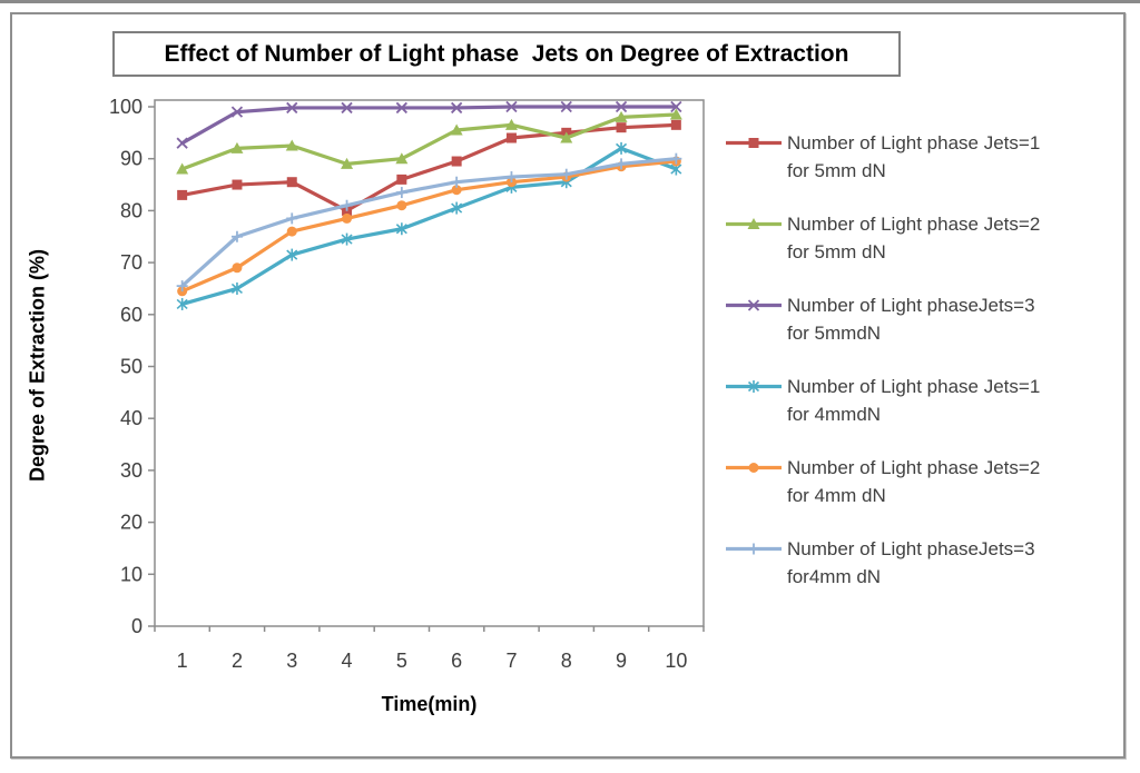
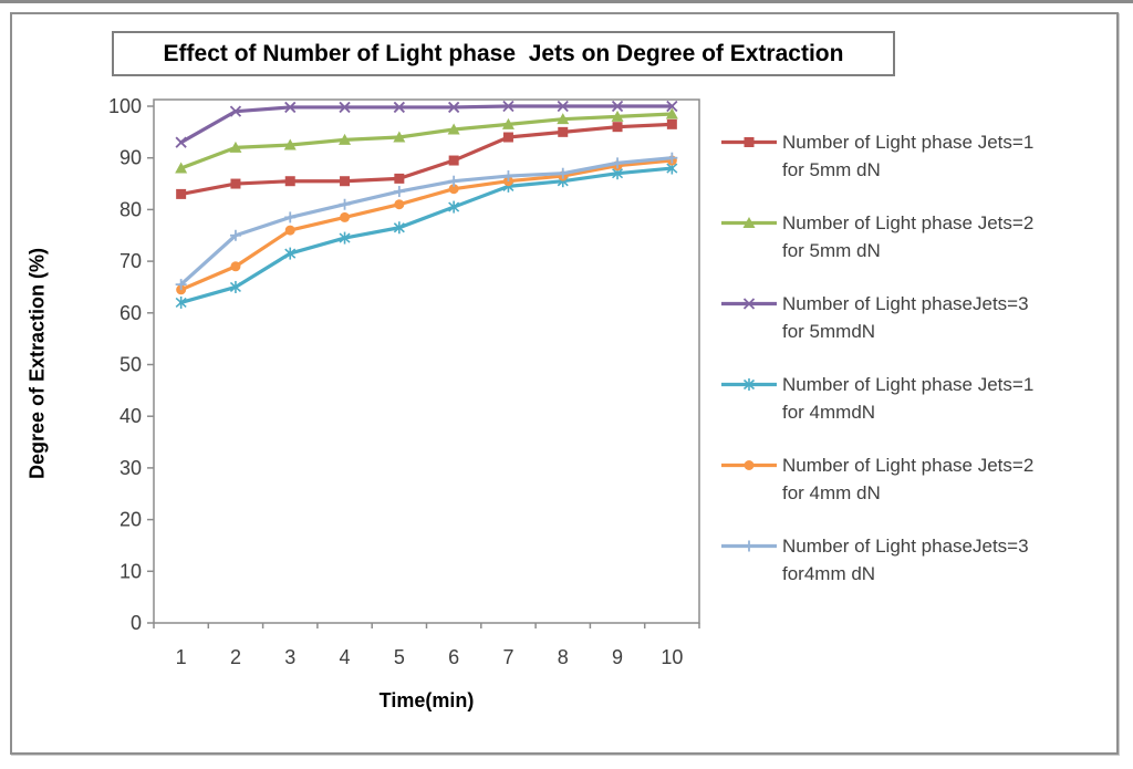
Number of Light phase Jets=1 for 5mm dN/4: 80 -> 86
Number of Light phase Jets=2 for 5mm dN/4: 89 -> 94
Number of Light phase Jets=2 for 5mm dN/5: 90 -> 94
Number of Light phase Jets=2 for 5mm dN/8: 94 -> 98
Number of Light phase Jets=1 for 4mmdN/9: 92 -> 87
